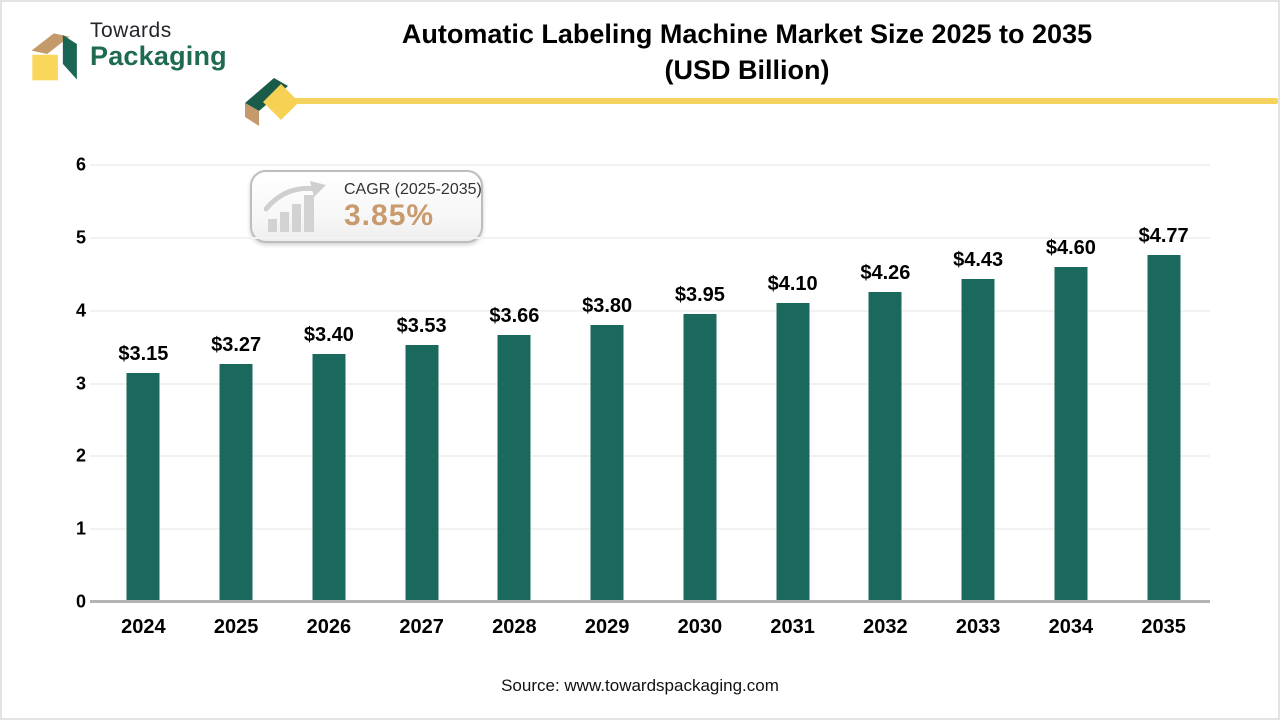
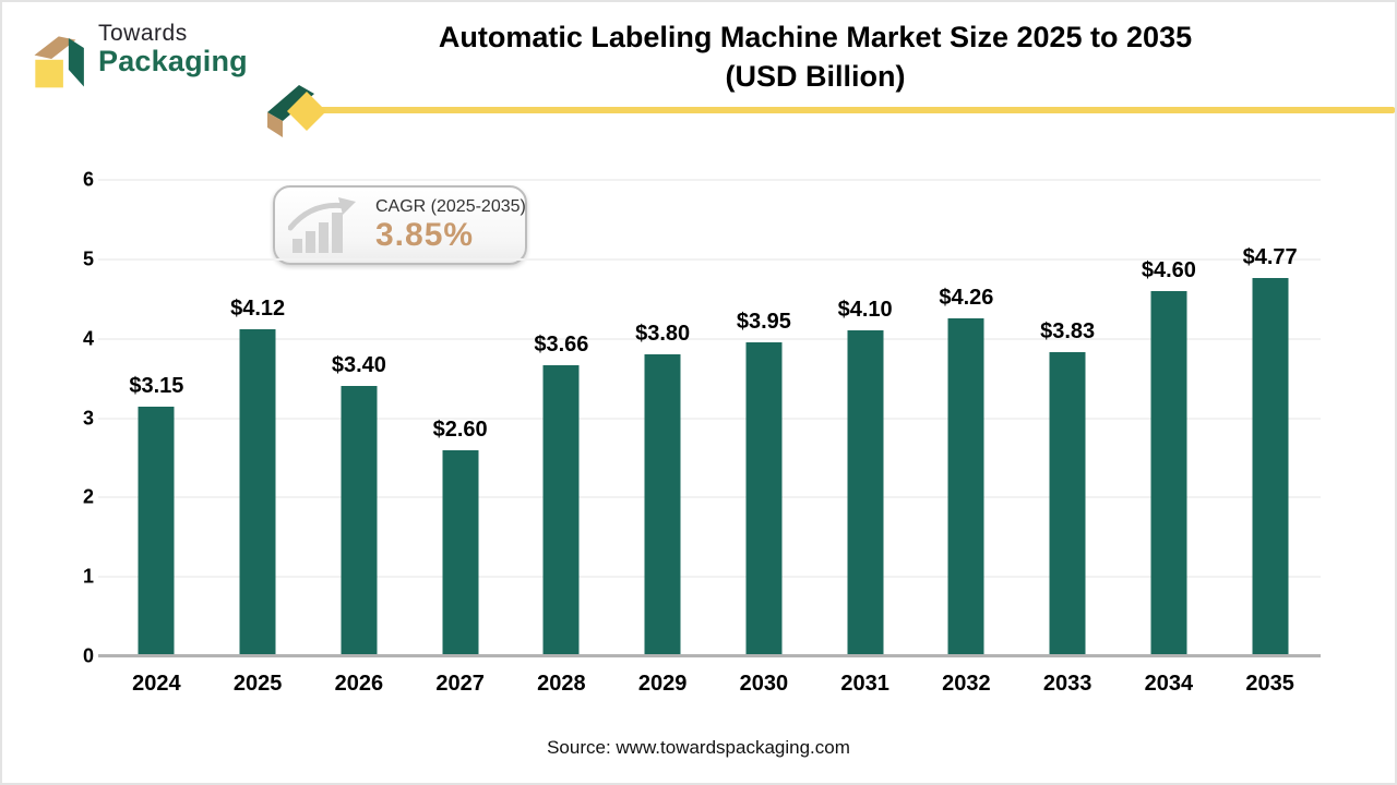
2025: $3.27 -> $4.12
2027: $3.53 -> $2.60
2033: $4.43 -> $3.83
